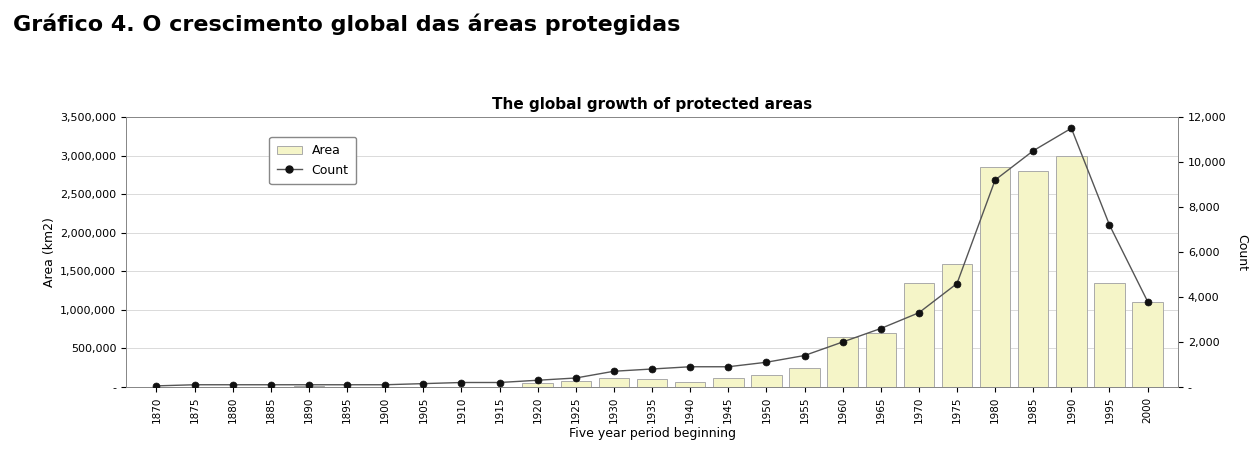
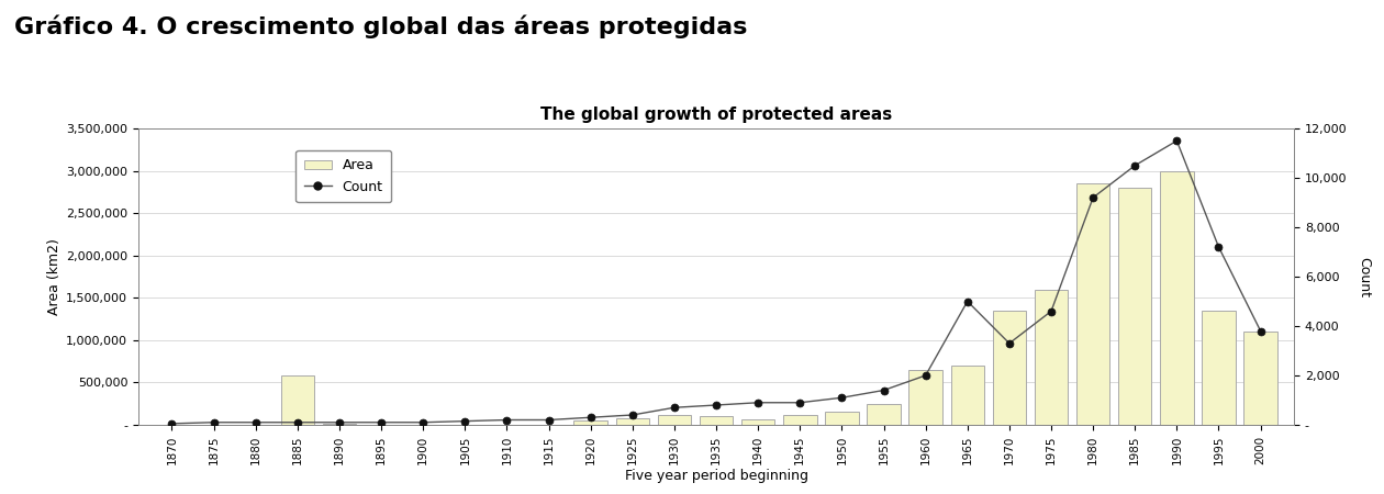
Area/1885: 0 -> 580,000
Count/1965: 2,600 -> 5,000
